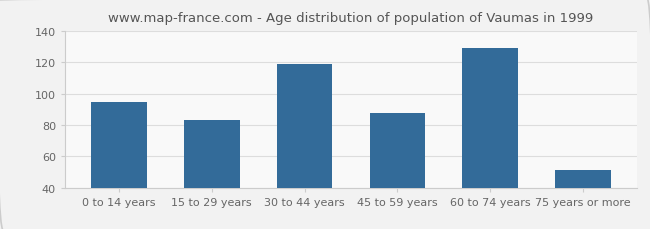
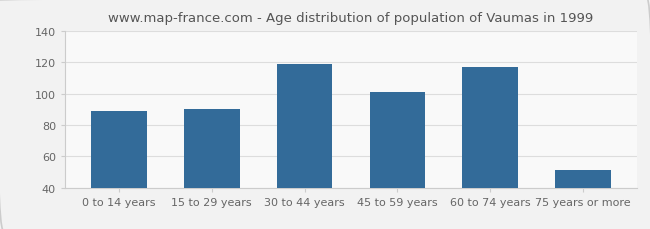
0 to 14 years: 95 -> 89
15 to 29 years: 83 -> 90
45 to 59 years: 88 -> 101
60 to 74 years: 129 -> 117
